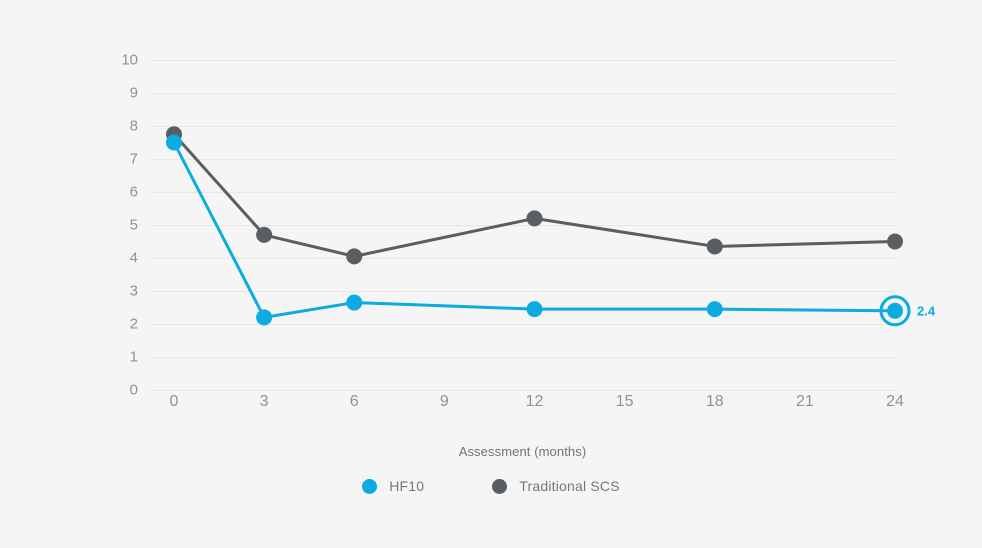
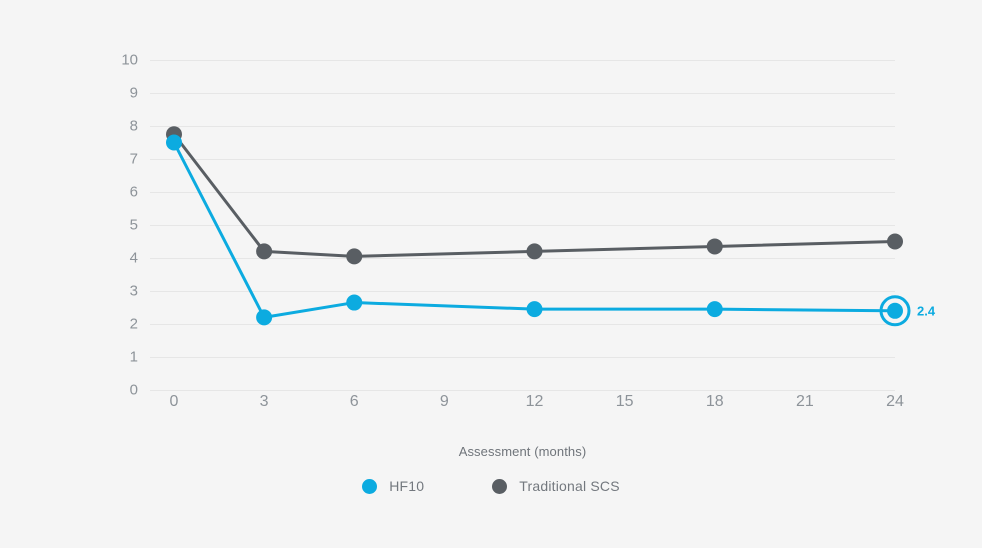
Traditional SCS/3: 4.7 -> 4.2
Traditional SCS/12: 5.2 -> 4.2
